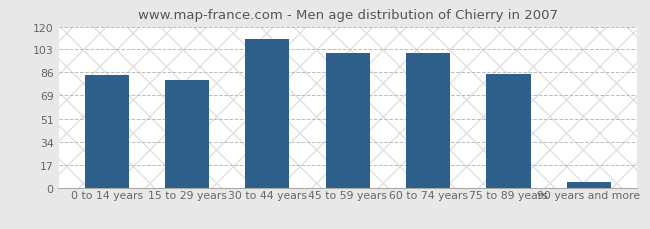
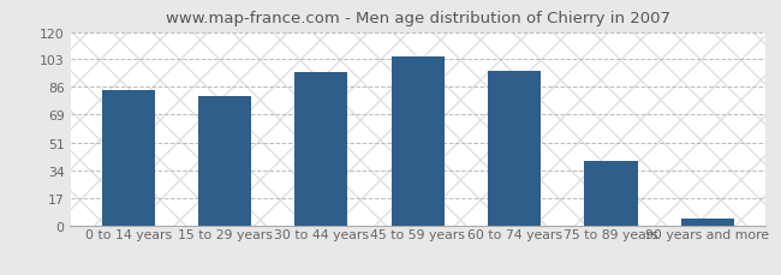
30 to 44 years: 111 -> 95
45 to 59 years: 100 -> 105
60 to 74 years: 100 -> 96
75 to 89 years: 85 -> 40
